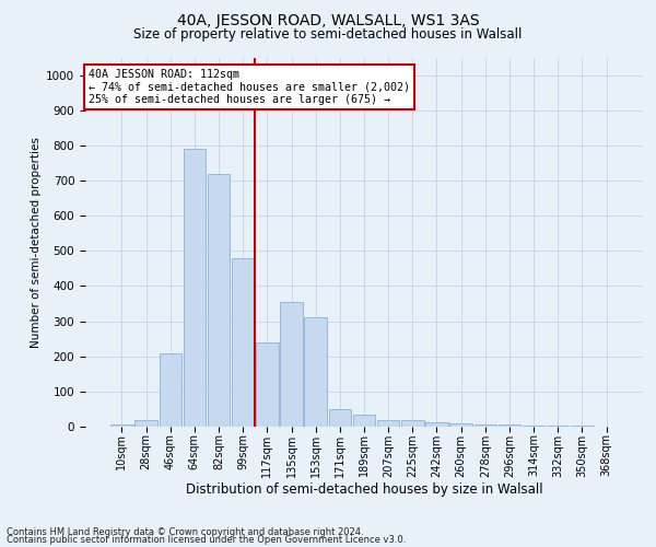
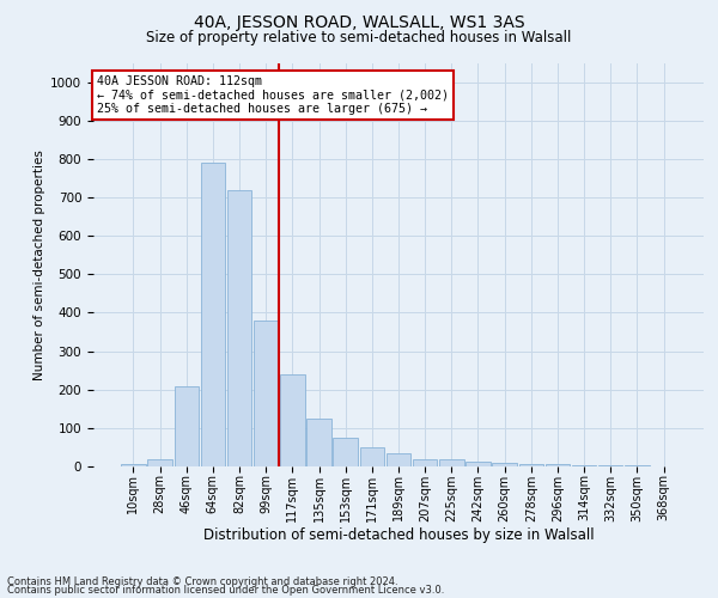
99sqm: 480 -> 380
135sqm: 355 -> 125
153sqm: 310 -> 75
